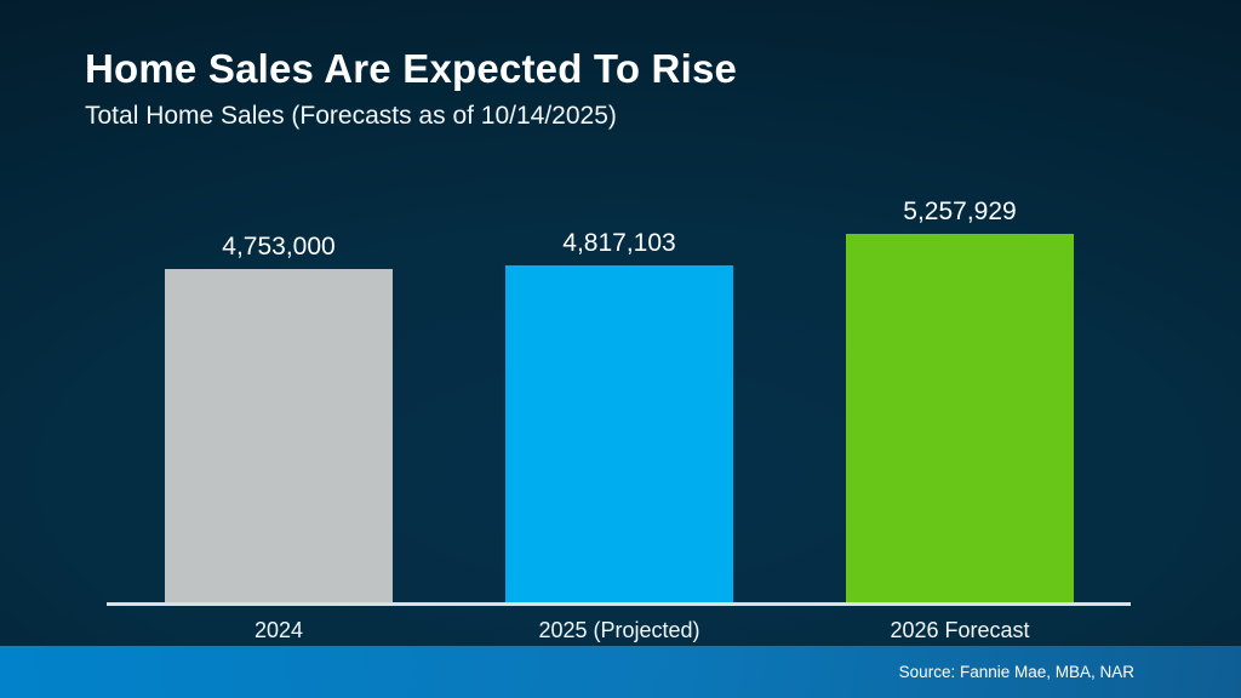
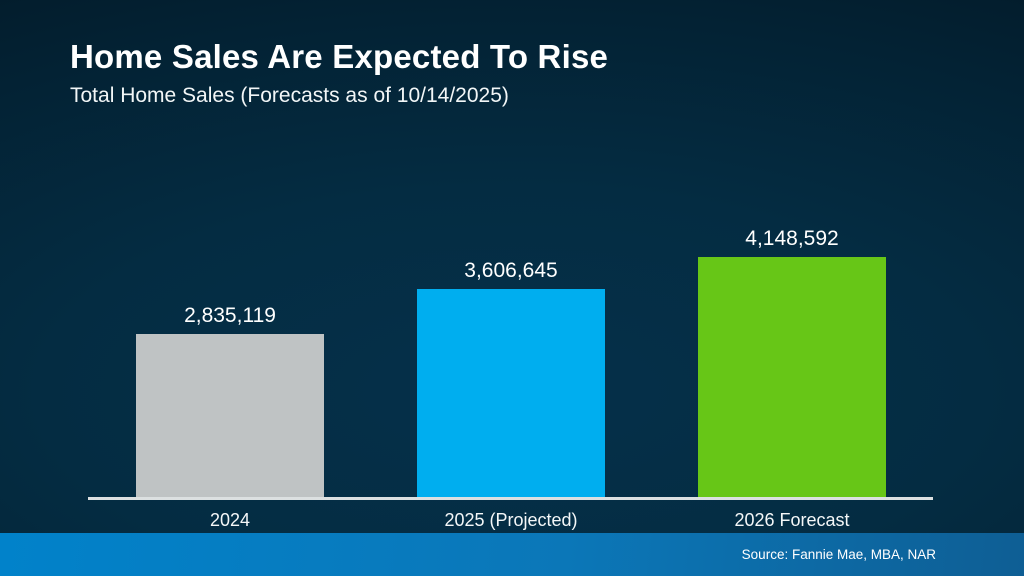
2024: 4,753,000 -> 2,835,119
2025 (Projected): 4,817,103 -> 3,606,645
2026 Forecast: 5,257,929 -> 4,148,592
